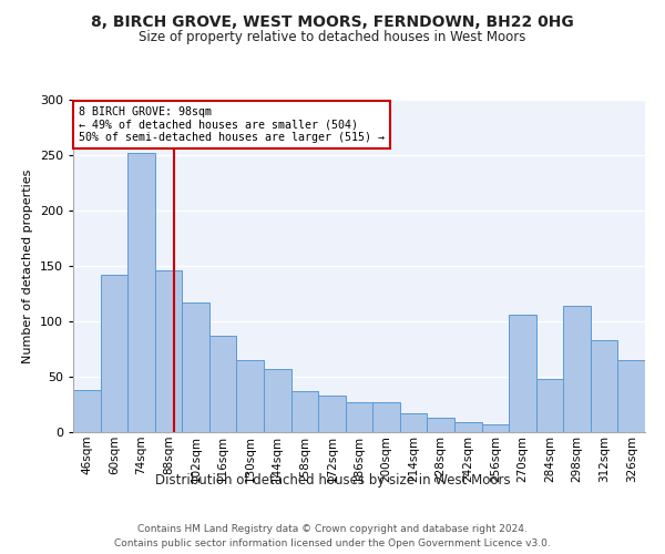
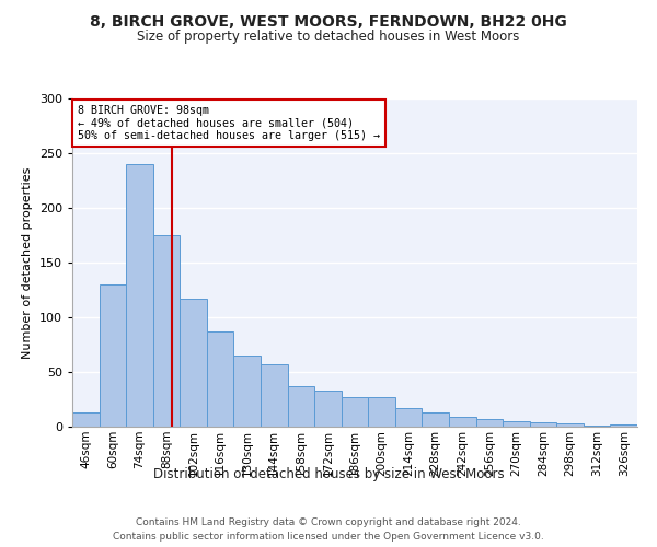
46sqm: 38 -> 13
60sqm: 142 -> 130
74sqm: 252 -> 240
88sqm: 146 -> 175
270sqm: 106 -> 5
284sqm: 48 -> 4
298sqm: 114 -> 3
312sqm: 83 -> 1
326sqm: 65 -> 2
